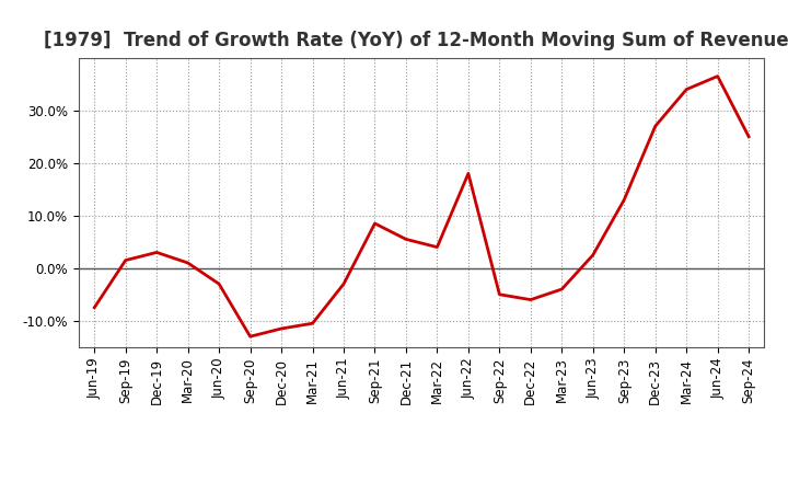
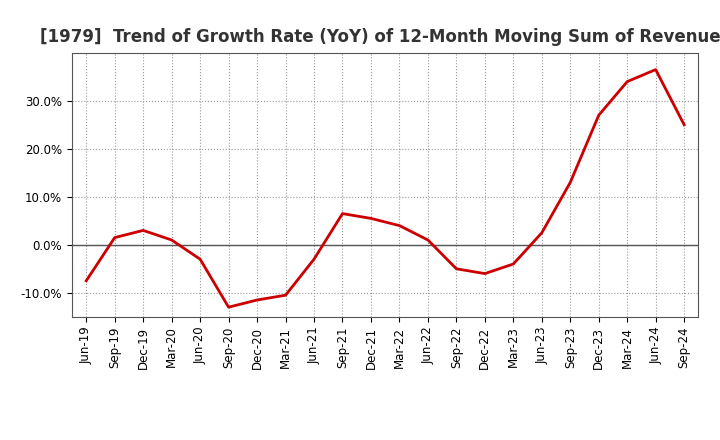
Sep-21: 8.5% -> 6.5%
Jun-22: 18.0% -> 1.0%
